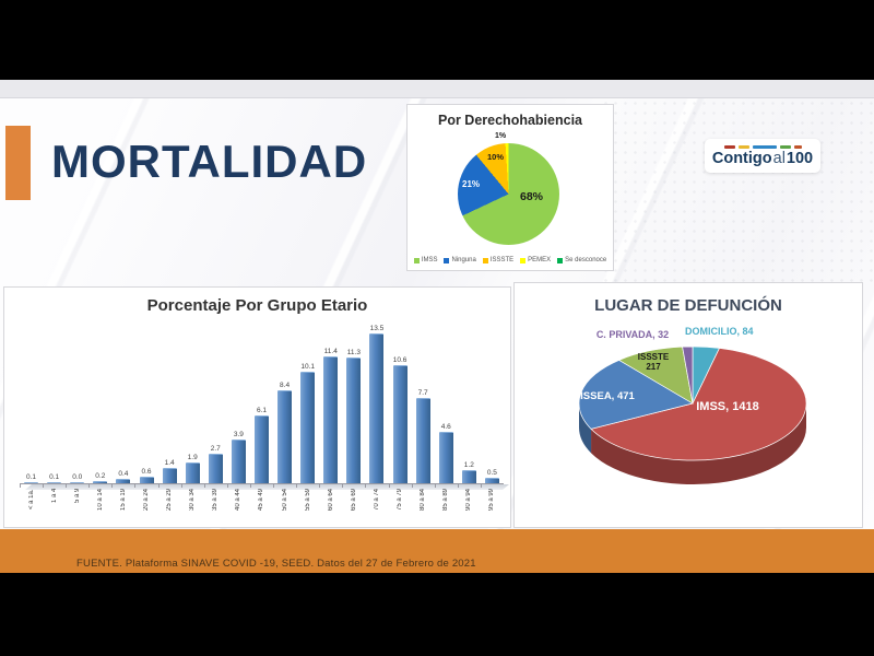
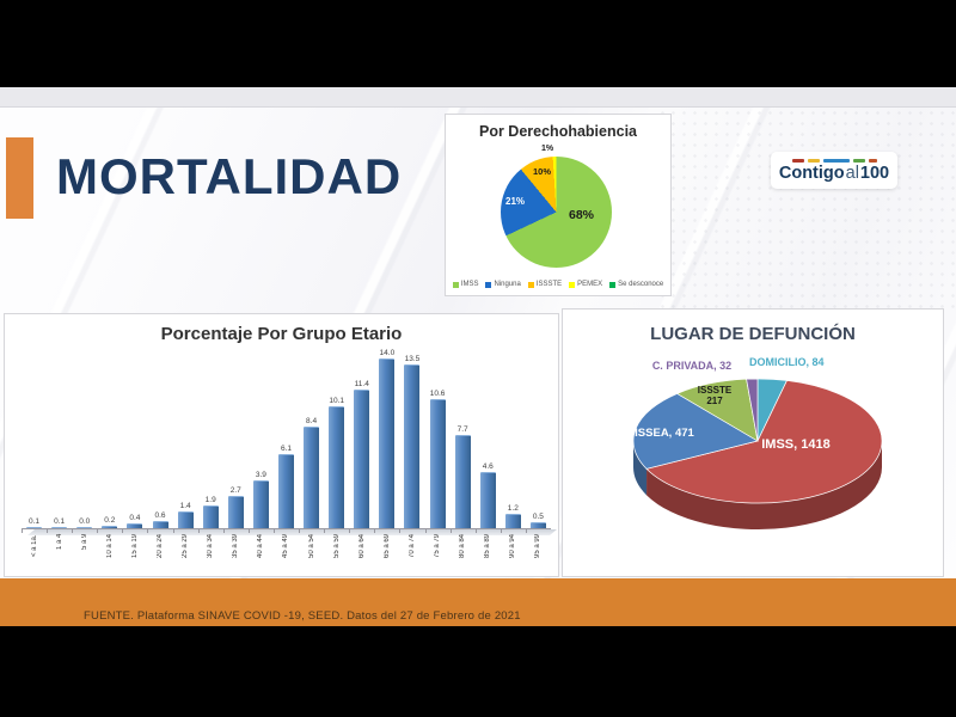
Porcentaje Por Grupo Etario/65 a 69: 11.3 -> 14.0
